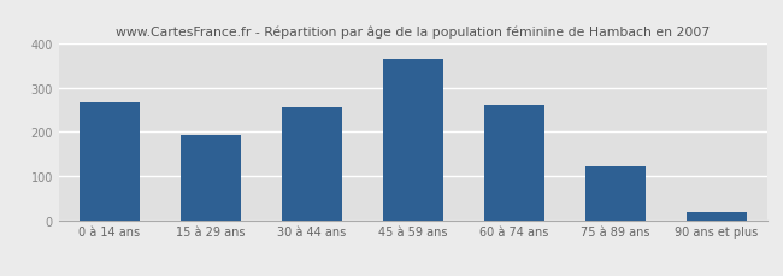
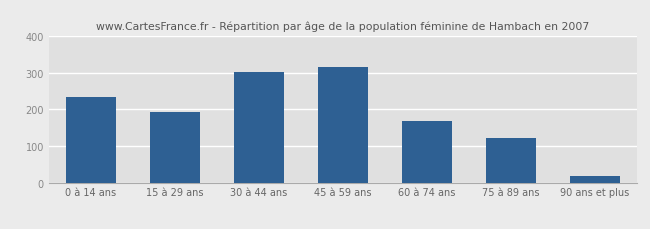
0 à 14 ans: 265 -> 235
30 à 44 ans: 255 -> 302
45 à 59 ans: 365 -> 315
60 à 74 ans: 260 -> 168
